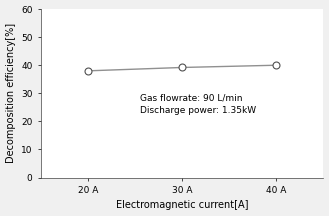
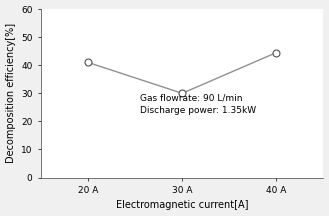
20 A: 38.0 -> 41.0
30 A: 39.2 -> 30.0
40 A: 40.0 -> 44.5
